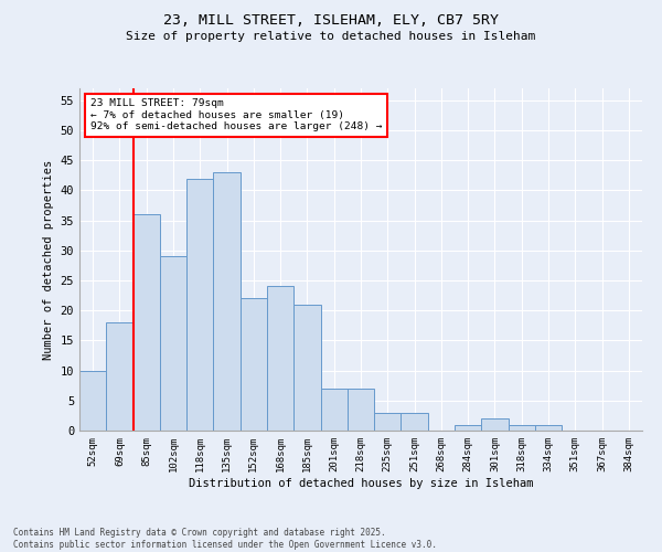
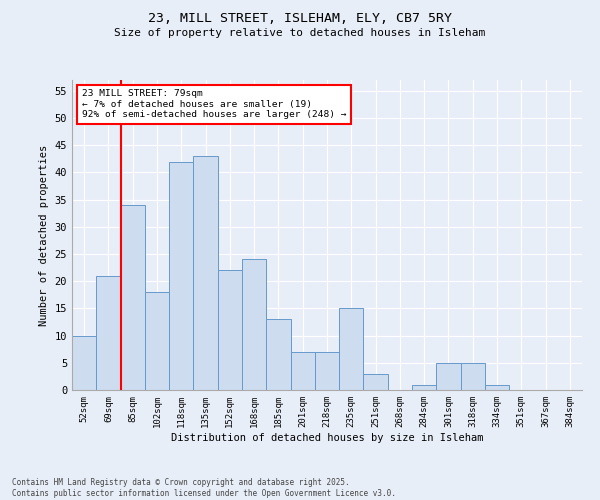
69sqm: 18 -> 21
85sqm: 36 -> 34
102sqm: 29 -> 18
185sqm: 21 -> 13
235sqm: 3 -> 15
301sqm: 2 -> 5
318sqm: 1 -> 5
